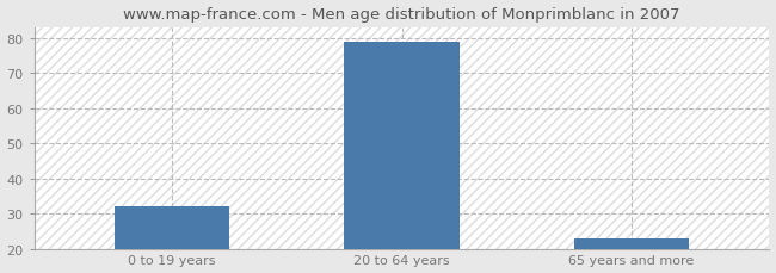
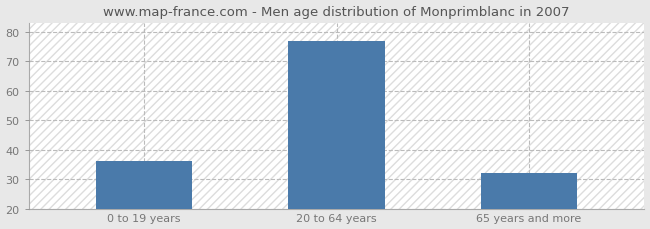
0 to 19 years: 32 -> 36
20 to 64 years: 79 -> 77
65 years and more: 23 -> 32
